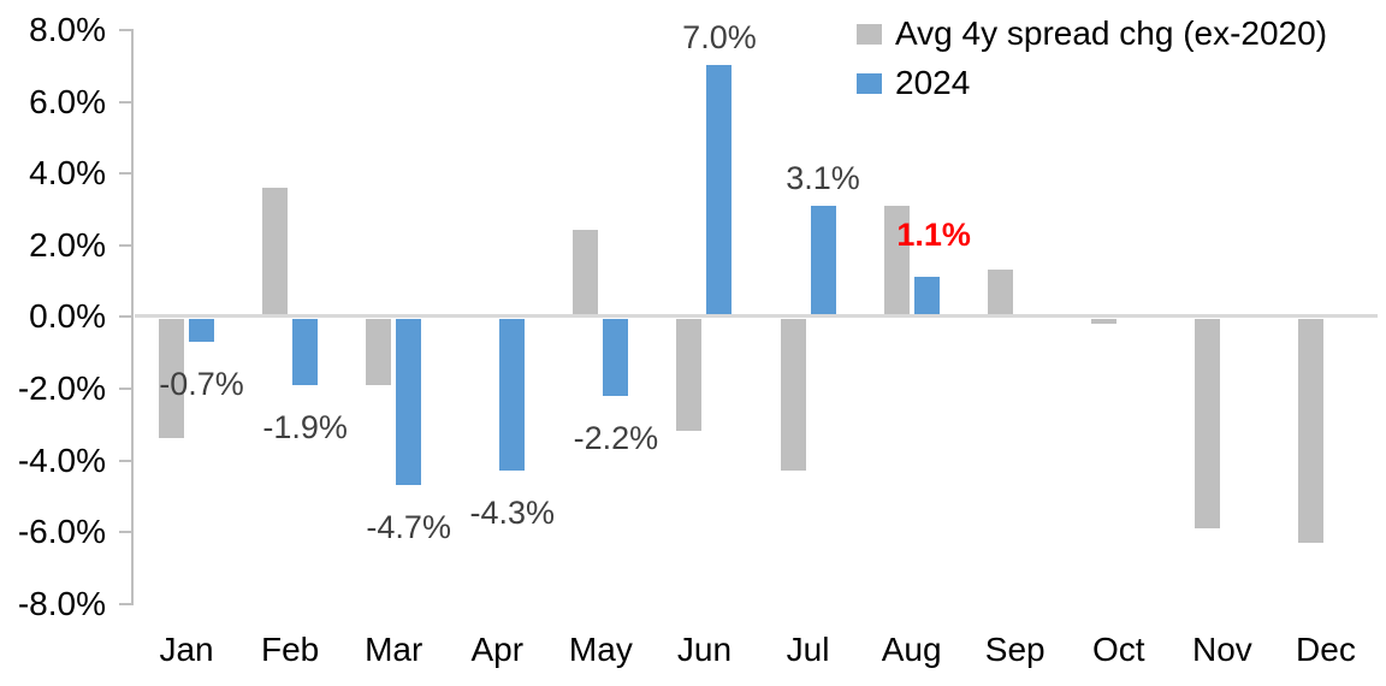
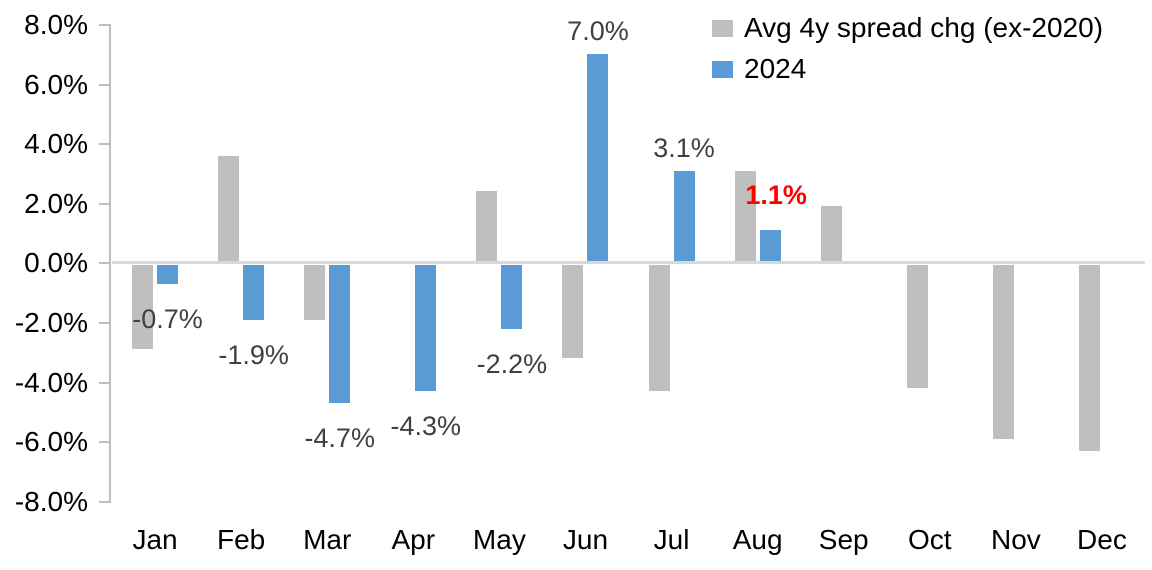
Avg 4y spread chg (ex-2020)/Jan: -3.4% -> -2.9%
Avg 4y spread chg (ex-2020)/Sep: 1.3% -> 1.9%
Avg 4y spread chg (ex-2020)/Oct: -0.2% -> -4.2%
